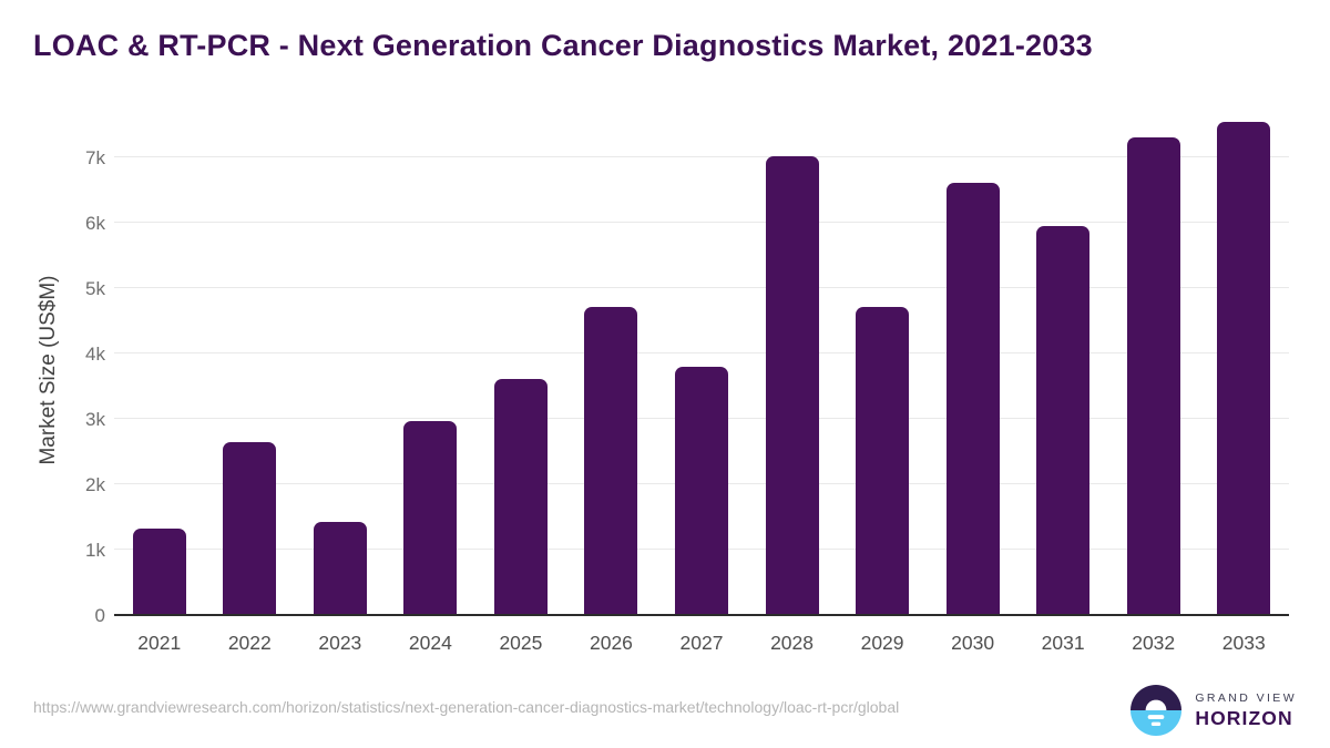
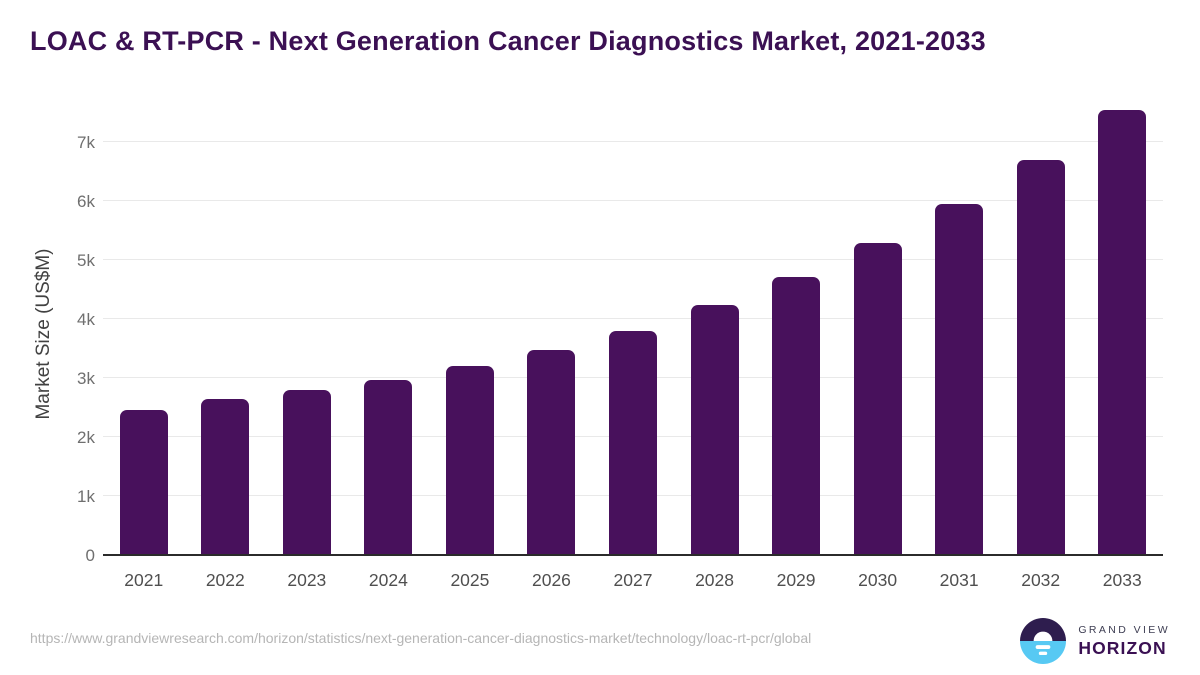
2021: 1.3k -> 2.4k
2023: 1.4k -> 2.8k
2025: 3.6k -> 3.2k
2026: 4.7k -> 3.5k
2028: 7.0k -> 4.2k
2030: 6.6k -> 5.3k
2032: 7.3k -> 6.7k
